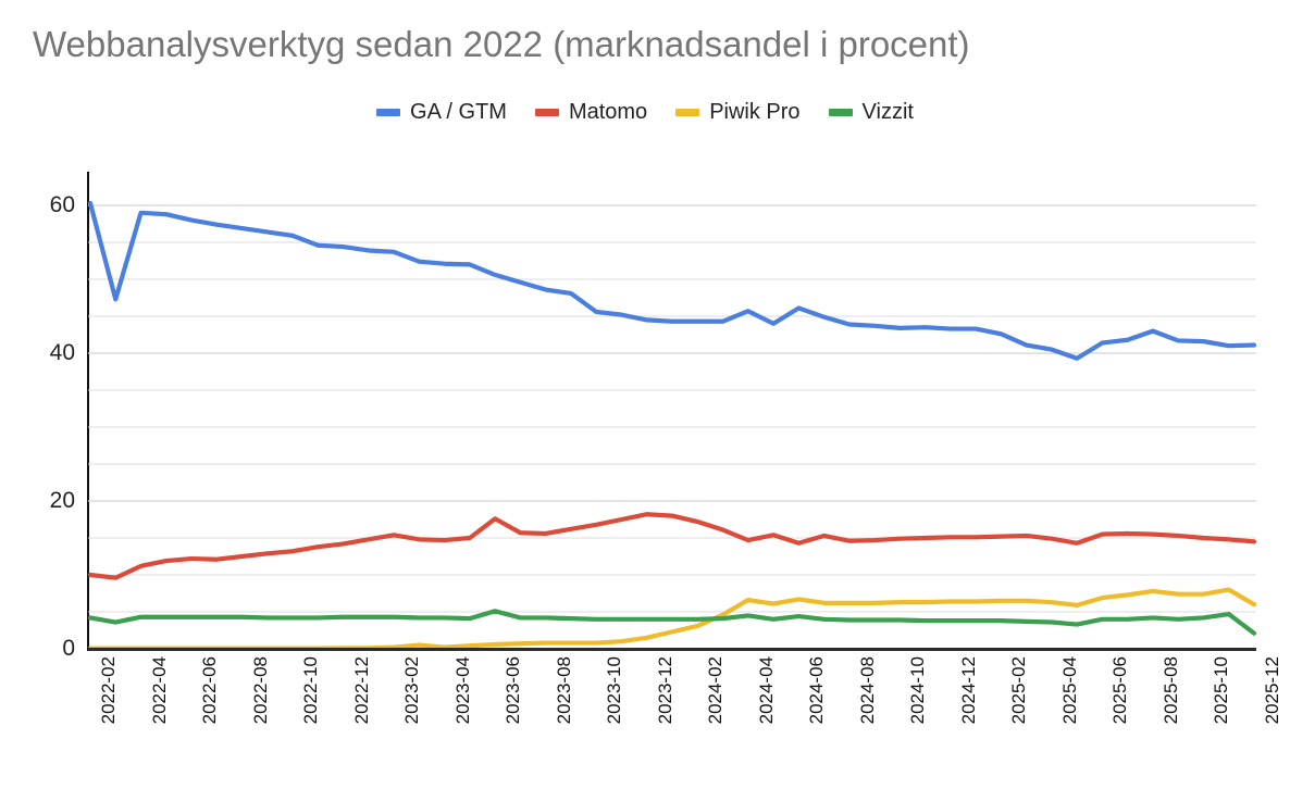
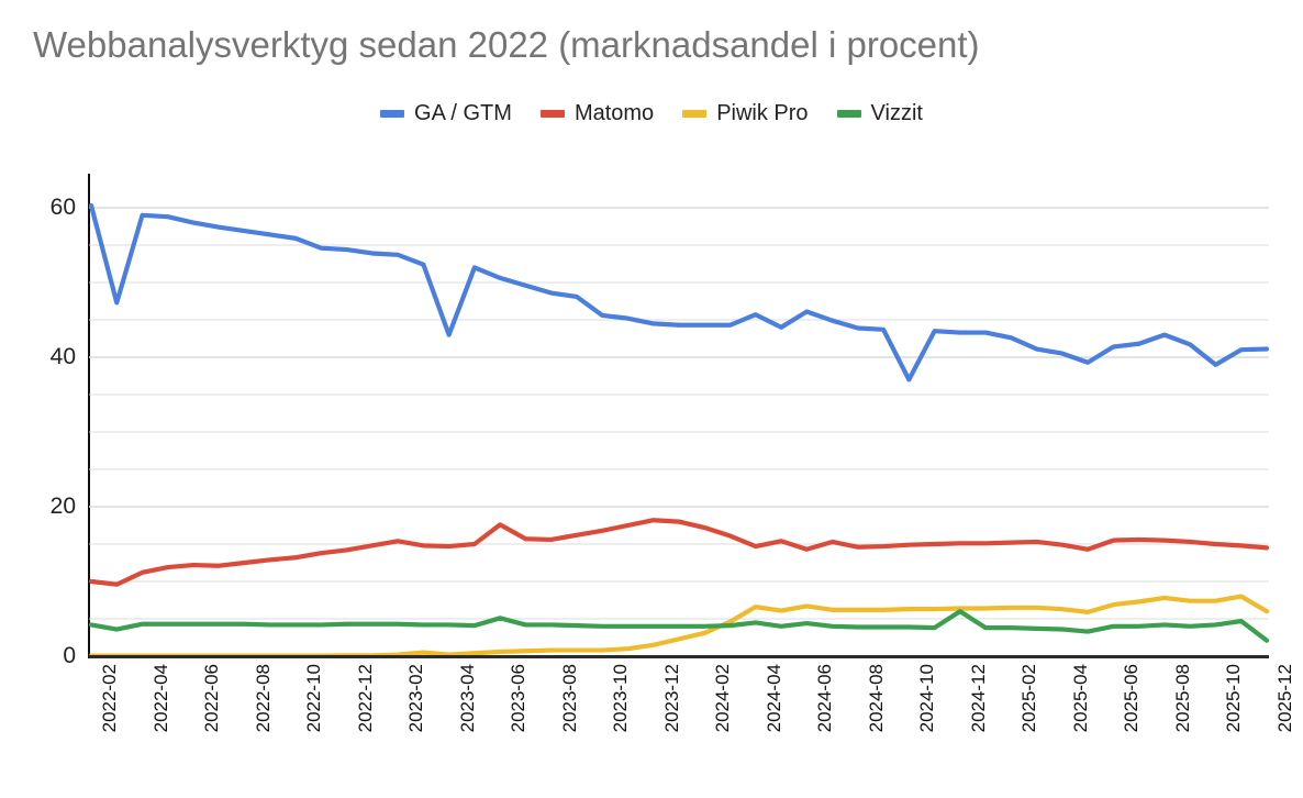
GA / GTM/2023-04: 52 -> 43
GA / GTM/2024-10: 43 -> 37
Vizzit/2024-12: 4 -> 6
GA / GTM/2025-10: 42 -> 39
